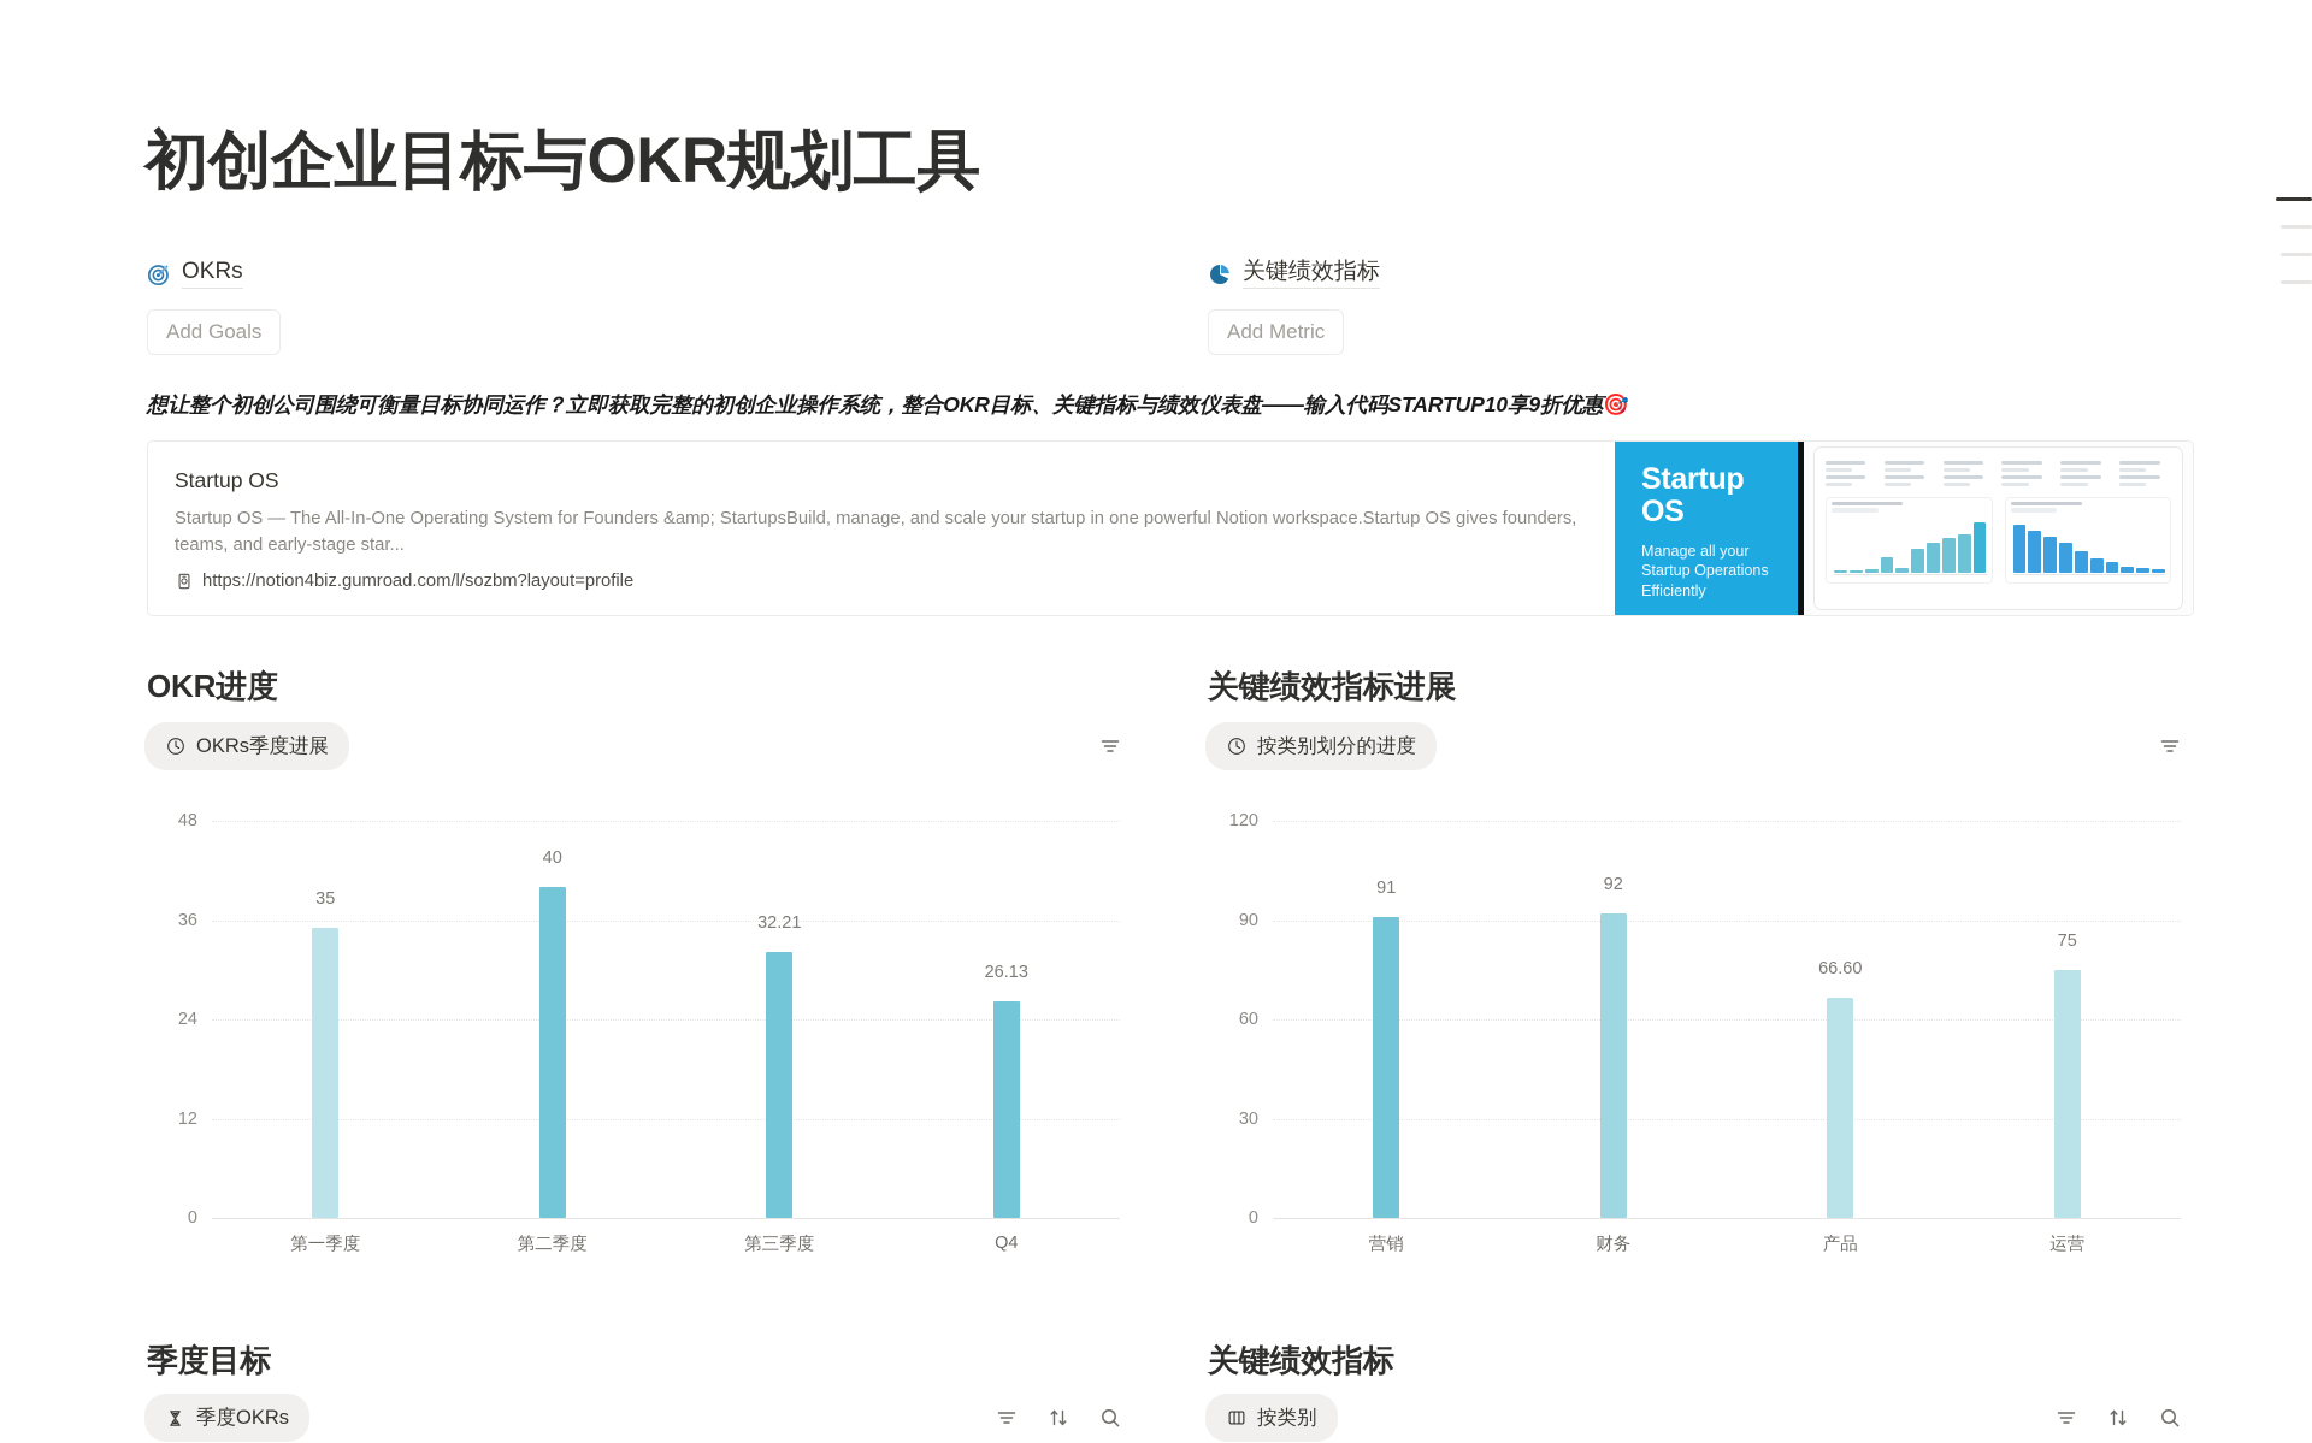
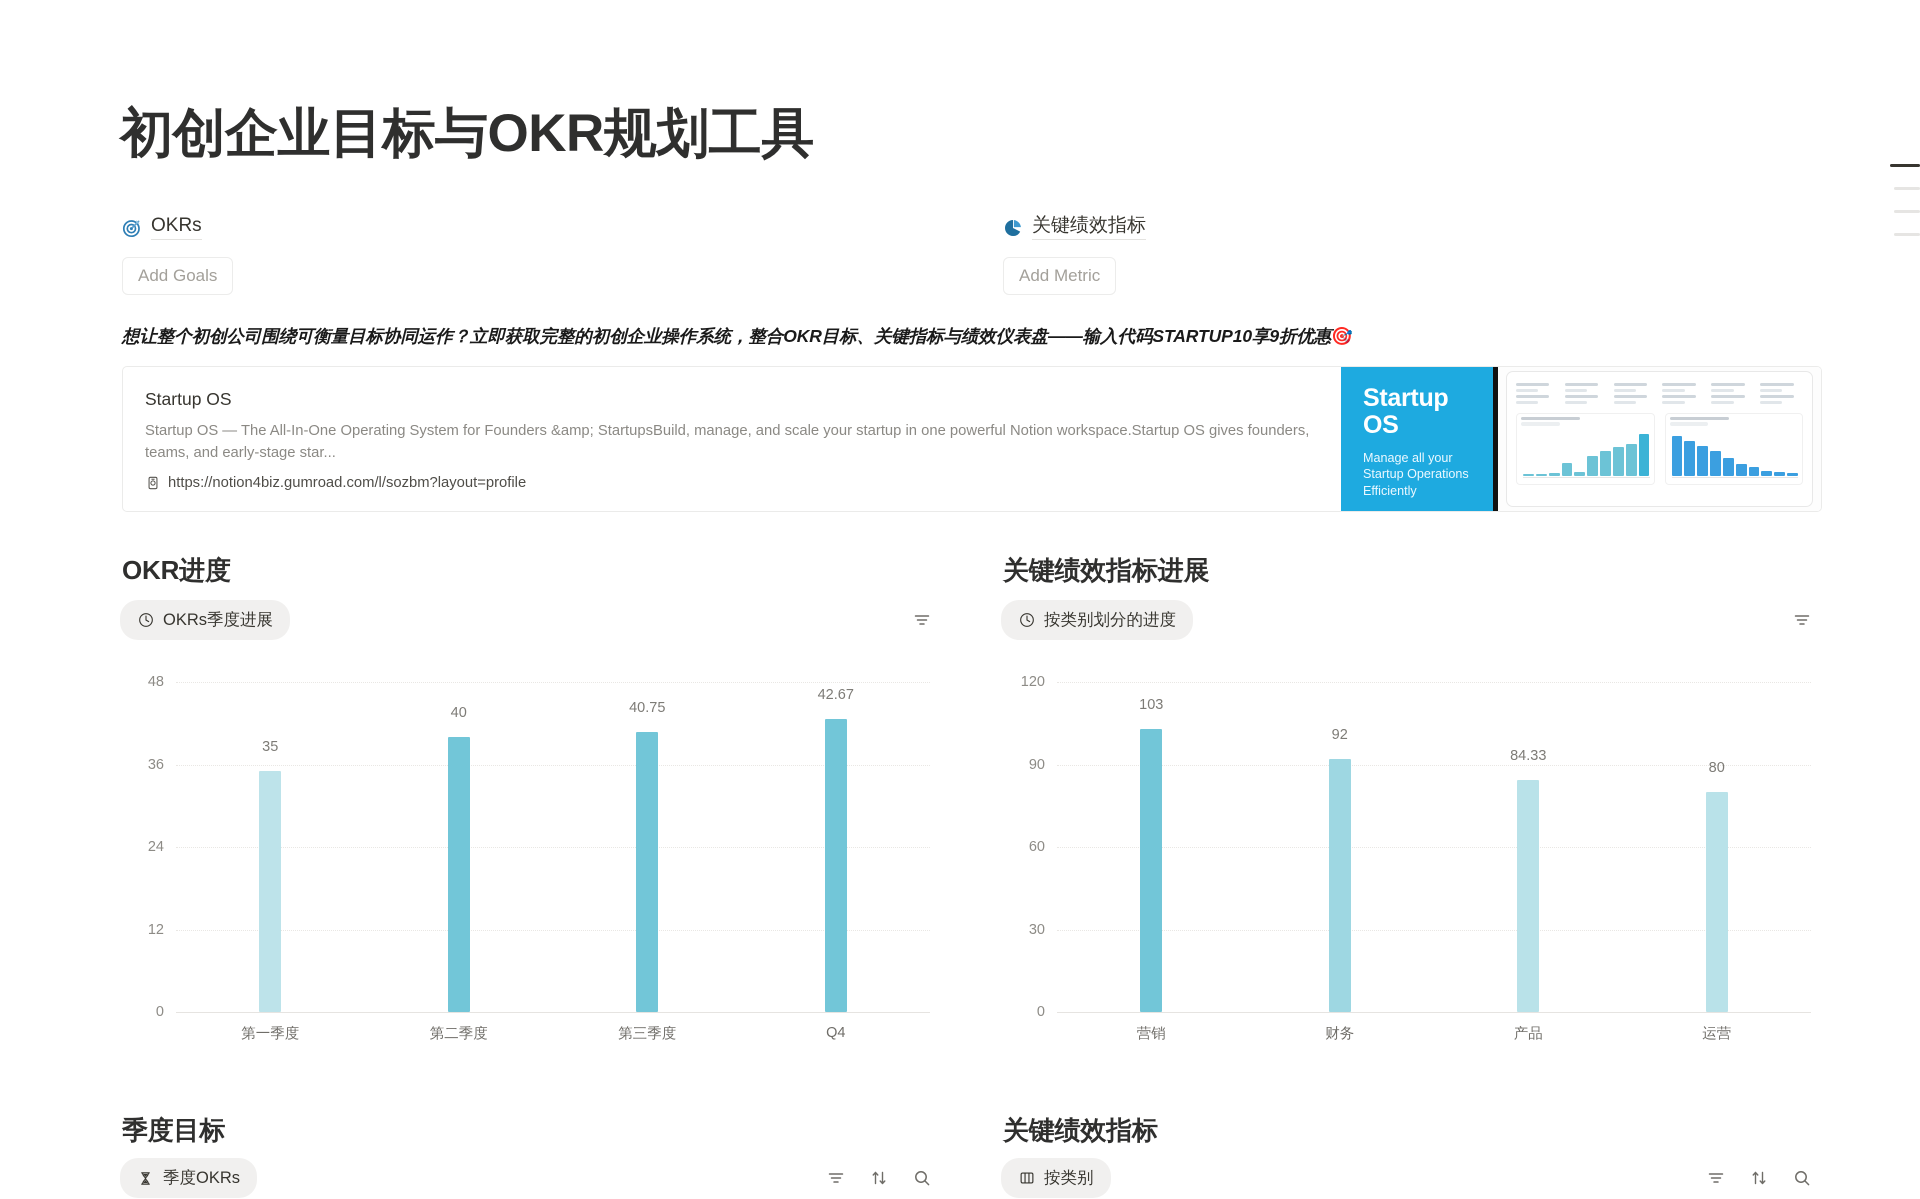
OKRs季度进展/第三季度: 32.21 -> 40.75
OKRs季度进展/Q4: 26.13 -> 42.67
按类别划分的进度/营销: 91 -> 103
按类别划分的进度/产品: 66.60 -> 84.33
按类别划分的进度/运营: 75 -> 80
